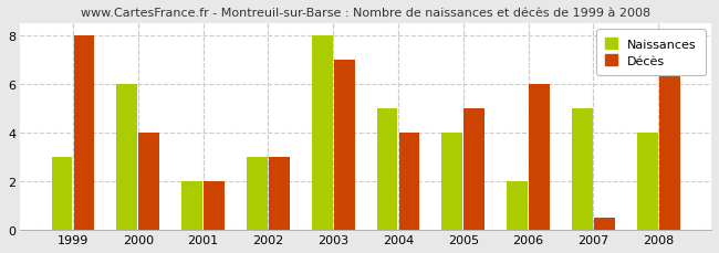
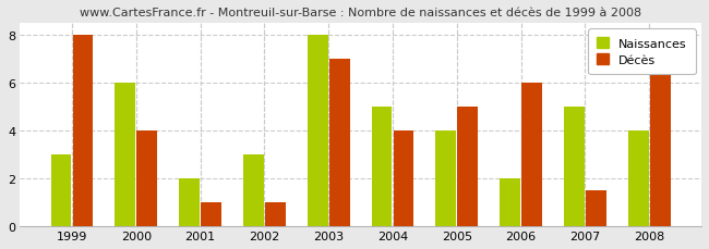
Décès/2001: 2.0 -> 1.0
Décès/2002: 3.0 -> 1.0
Décès/2007: 0.5 -> 1.5
